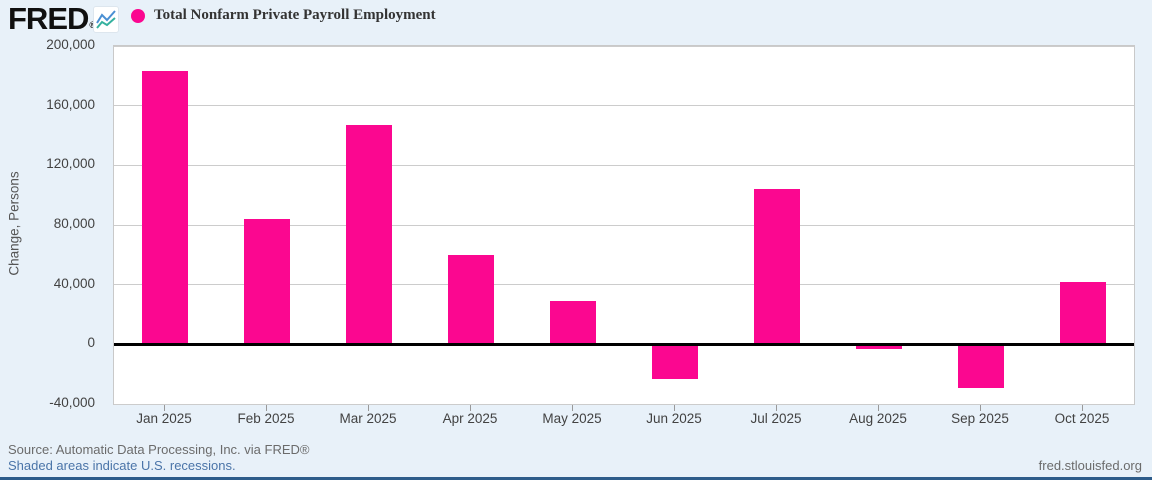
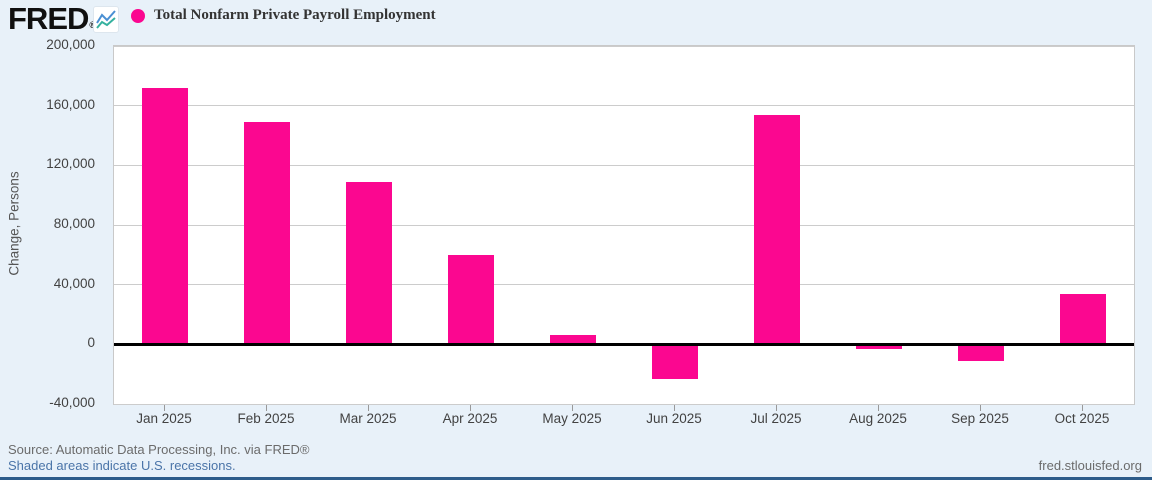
Jan 2025: 183000 -> 172000
Feb 2025: 84000 -> 149000
Mar 2025: 147000 -> 109000
May 2025: 29000 -> 6000
Jul 2025: 104000 -> 154000
Sep 2025: -29000 -> -11000
Oct 2025: 42000 -> 34000
